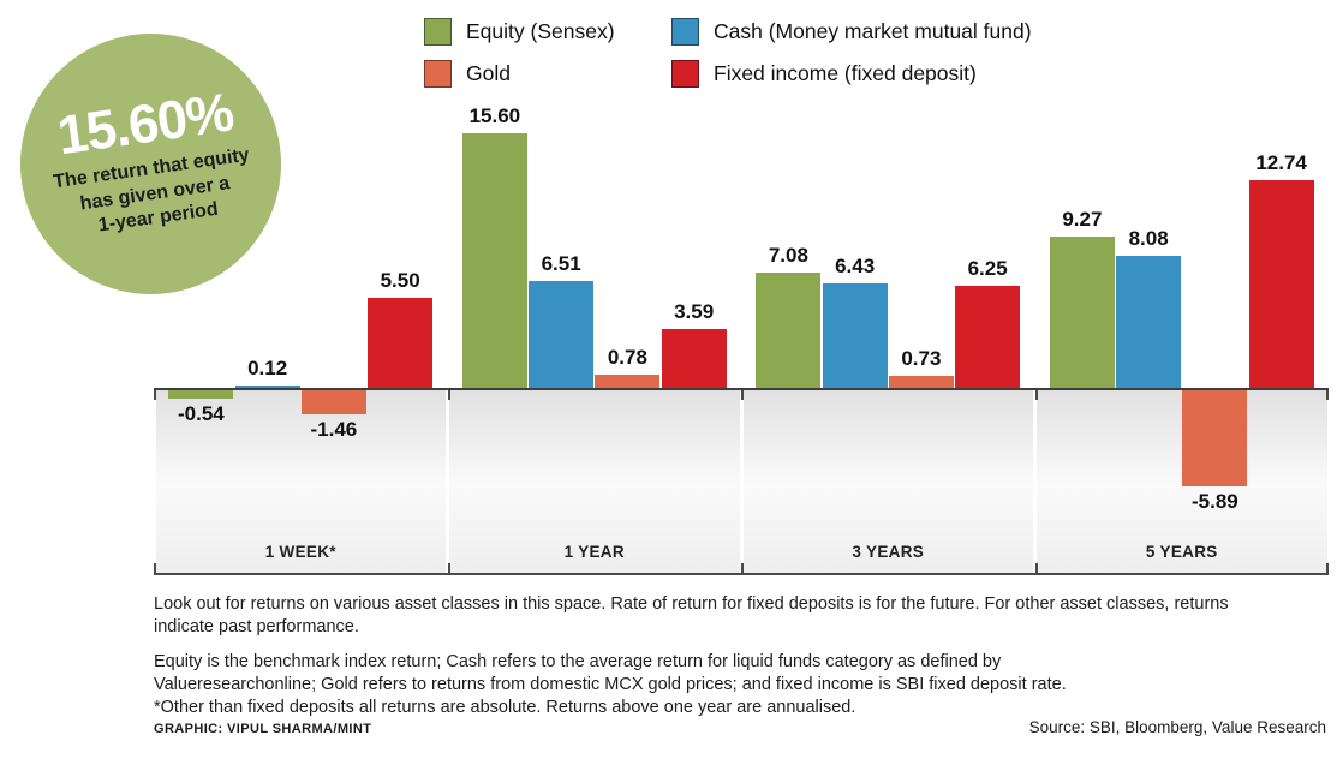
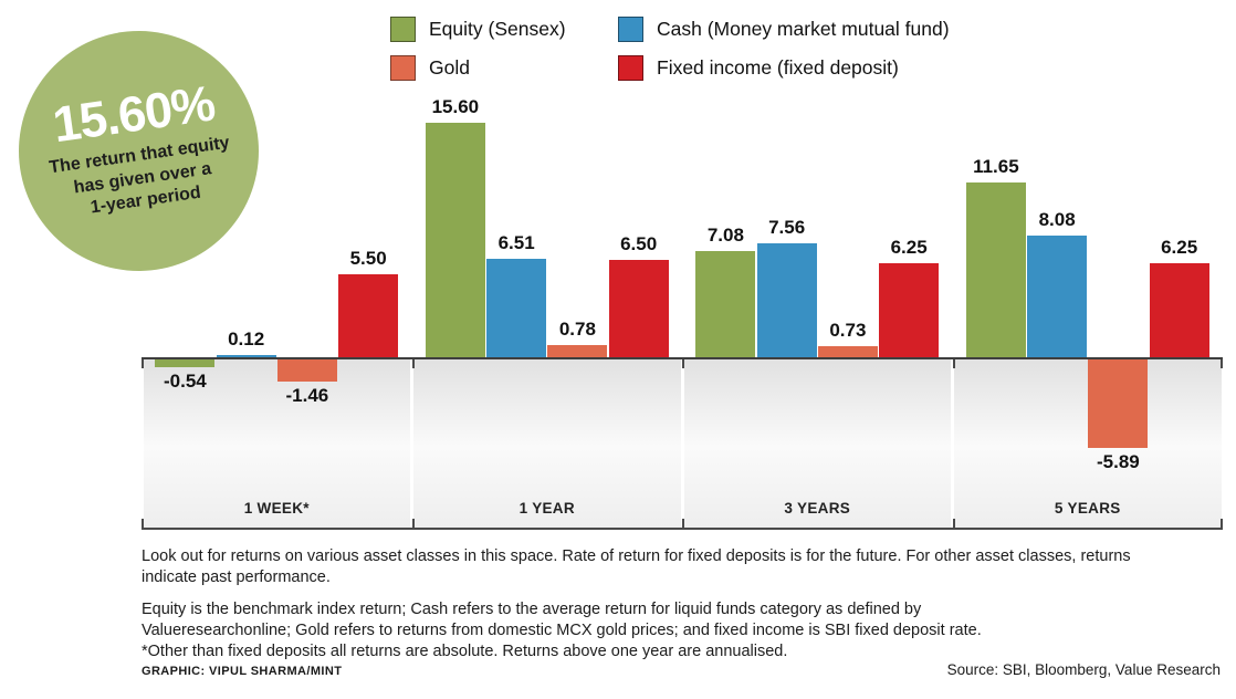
Fixed income (fixed deposit)/1 YEAR: 3.59 -> 6.50
Cash (Money market mutual fund)/3 YEARS: 6.43 -> 7.56
Equity (Sensex)/5 YEARS: 9.27 -> 11.65
Fixed income (fixed deposit)/5 YEARS: 12.74 -> 6.25
